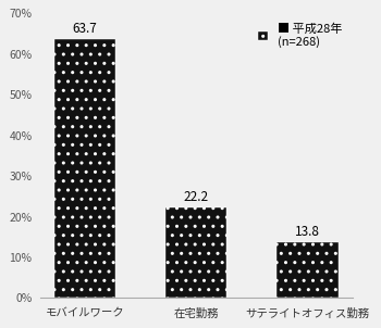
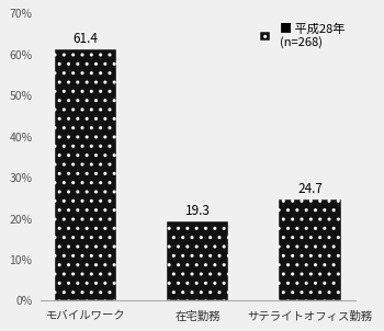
モバイルワーク: 63.7 -> 61.4
在宅勤務: 22.2 -> 19.3
サテライトオフィス勤務: 13.8 -> 24.7
